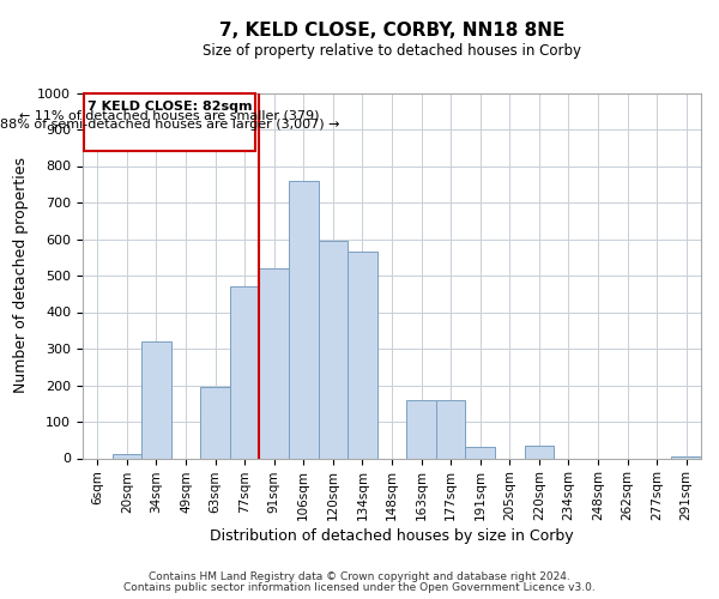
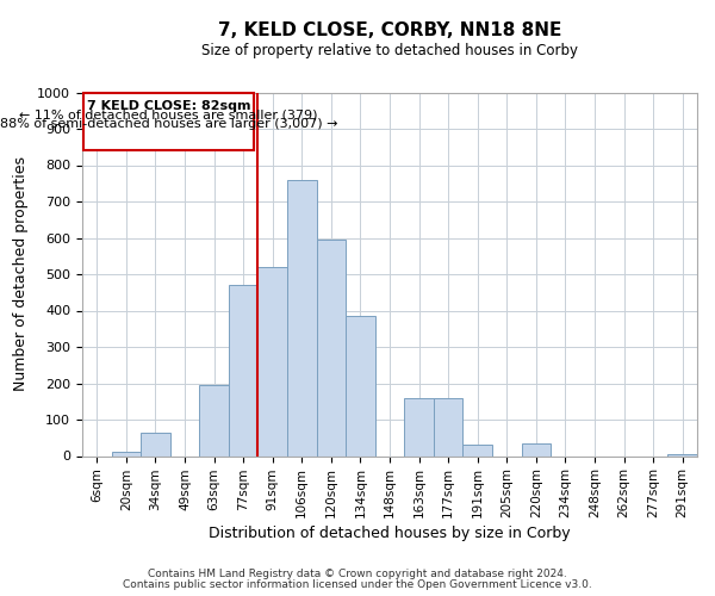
34sqm: 320 -> 65
134sqm: 565 -> 385
